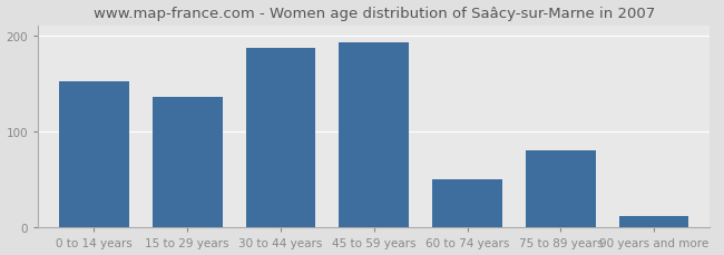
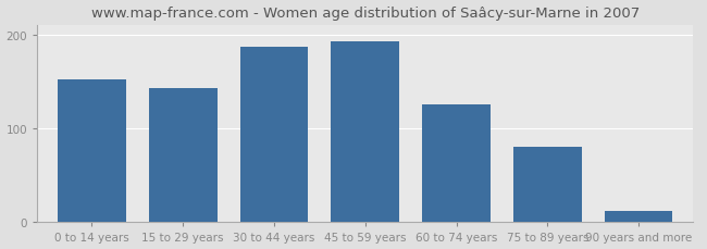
15 to 29 years: 136 -> 143
60 to 74 years: 50 -> 125
